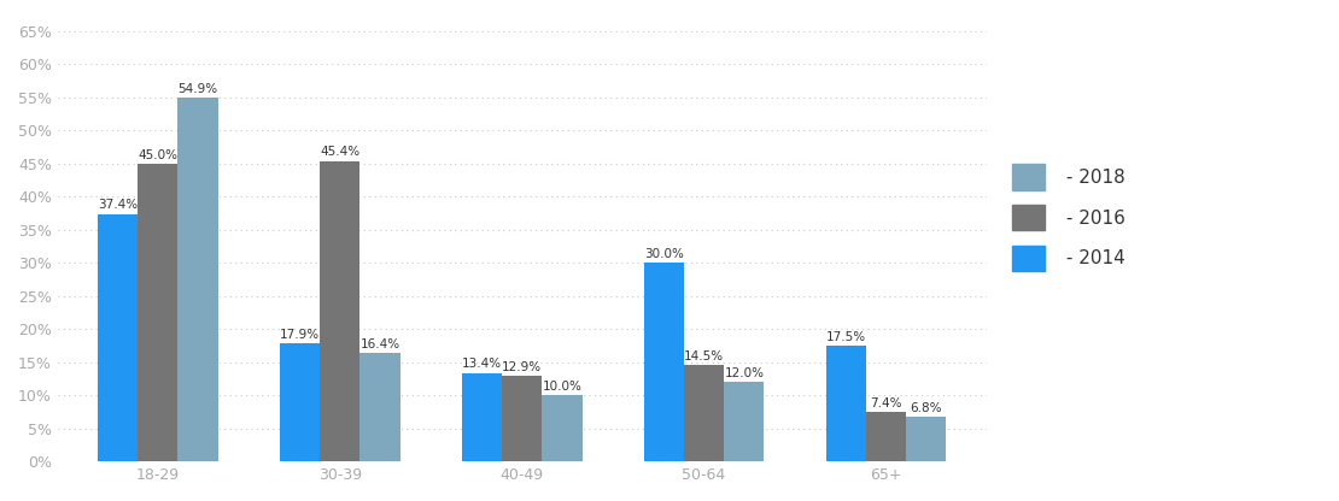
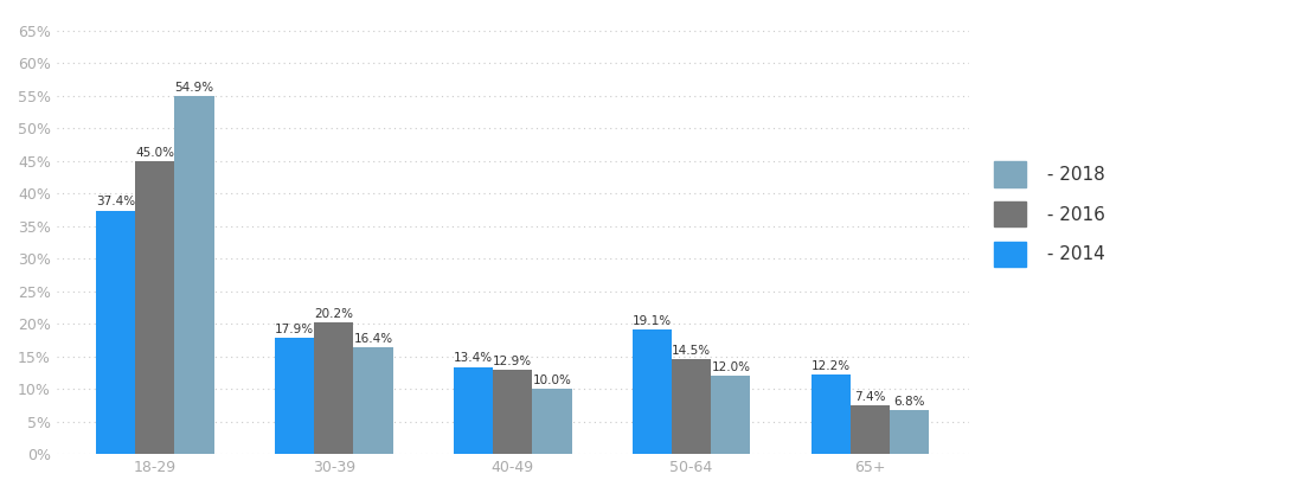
- 2016/30-39: 45.4% -> 20.2%
- 2014/50-64: 30.0% -> 19.1%
- 2014/65+: 17.5% -> 12.2%
